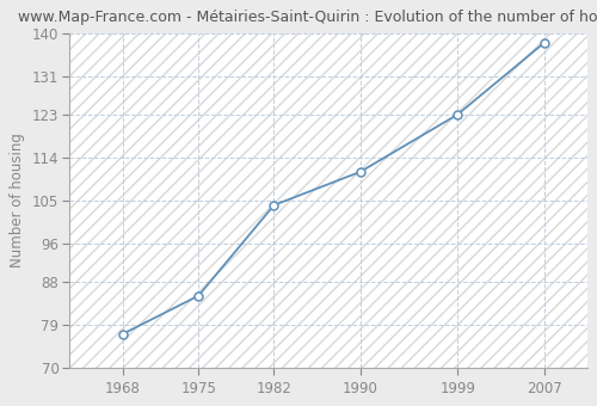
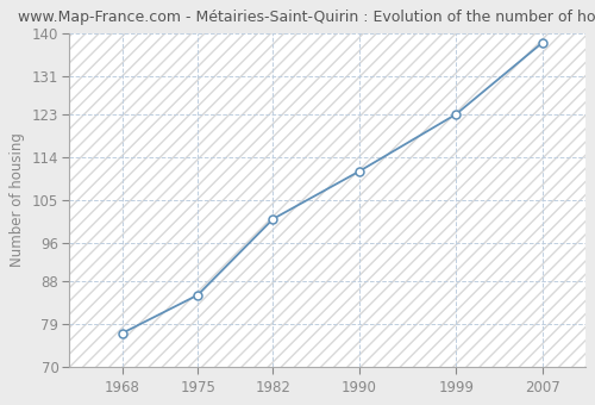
1982: 104 -> 101
